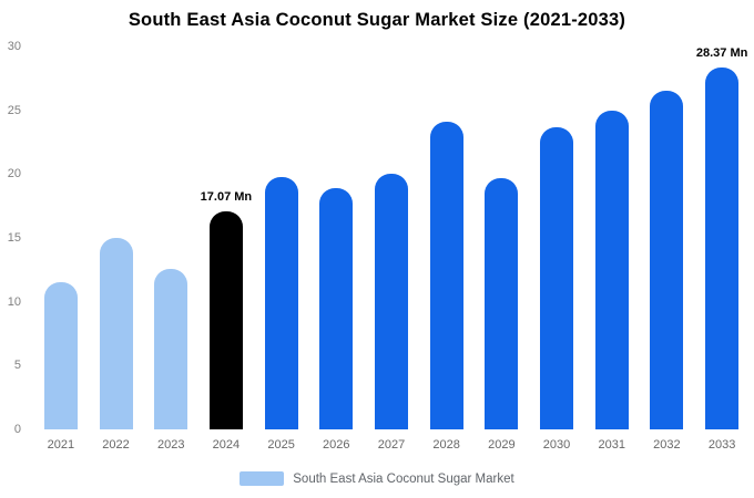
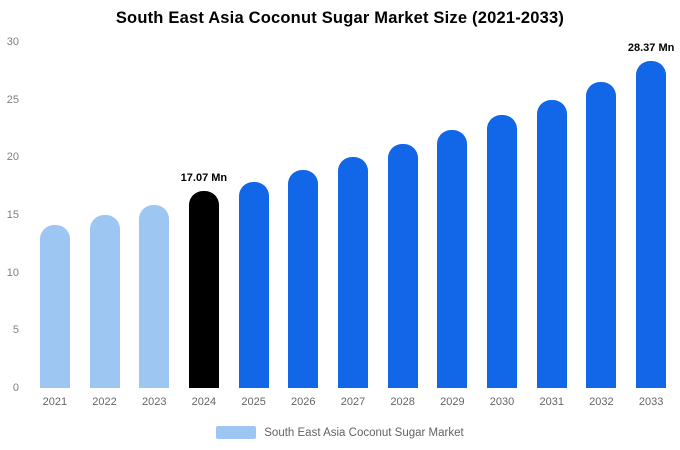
2021: 11.5 -> 14.1
2023: 12.6 -> 15.9
2025: 19.8 -> 17.9
2028: 24.1 -> 21.2
2029: 19.7 -> 22.4
